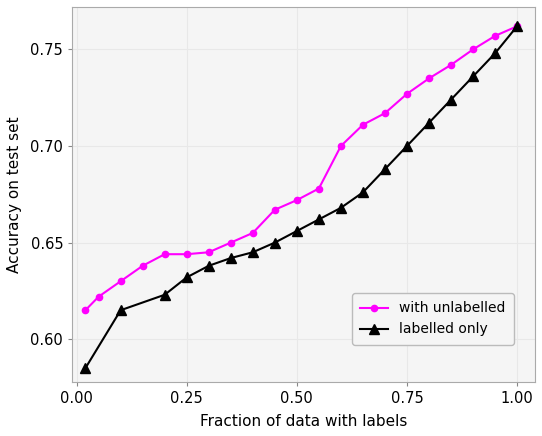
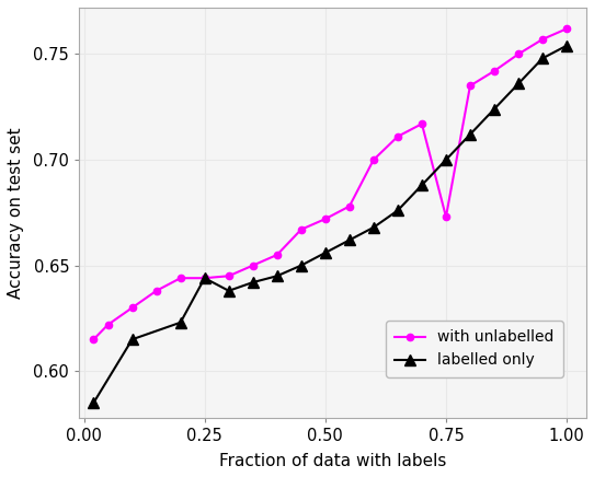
labelled only/0.25: 0.632 -> 0.644
with unlabelled/0.75: 0.727 -> 0.673
labelled only/1.00: 0.762 -> 0.754
